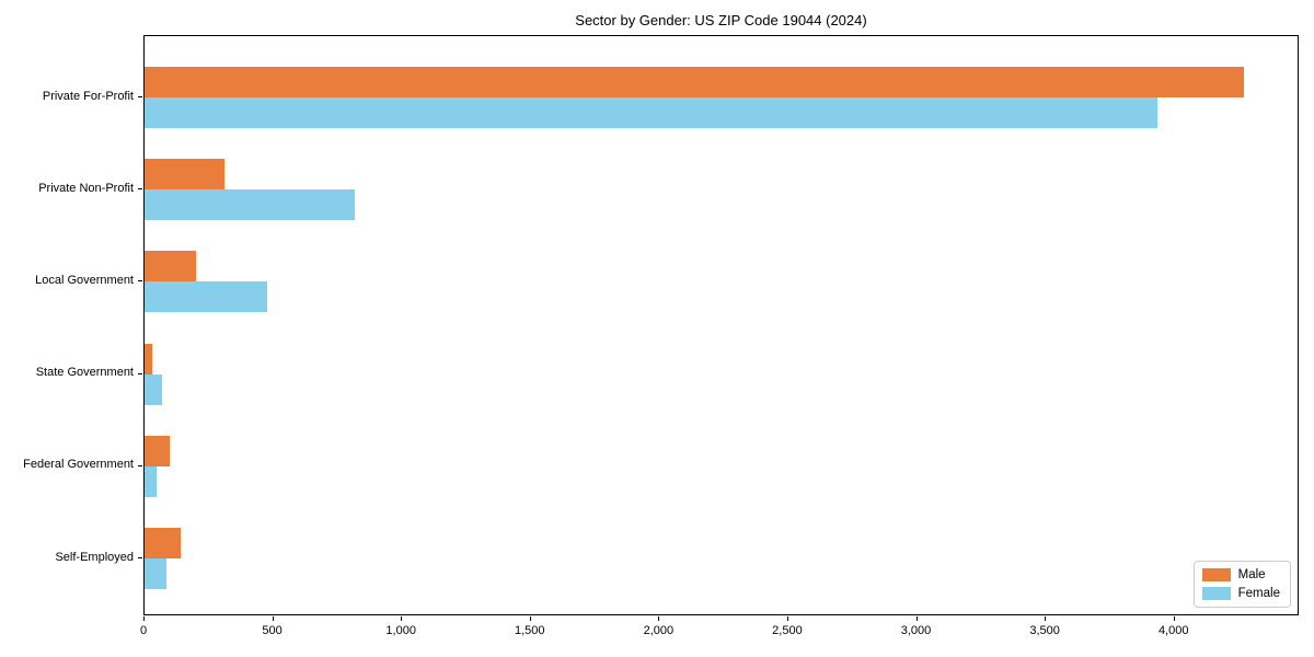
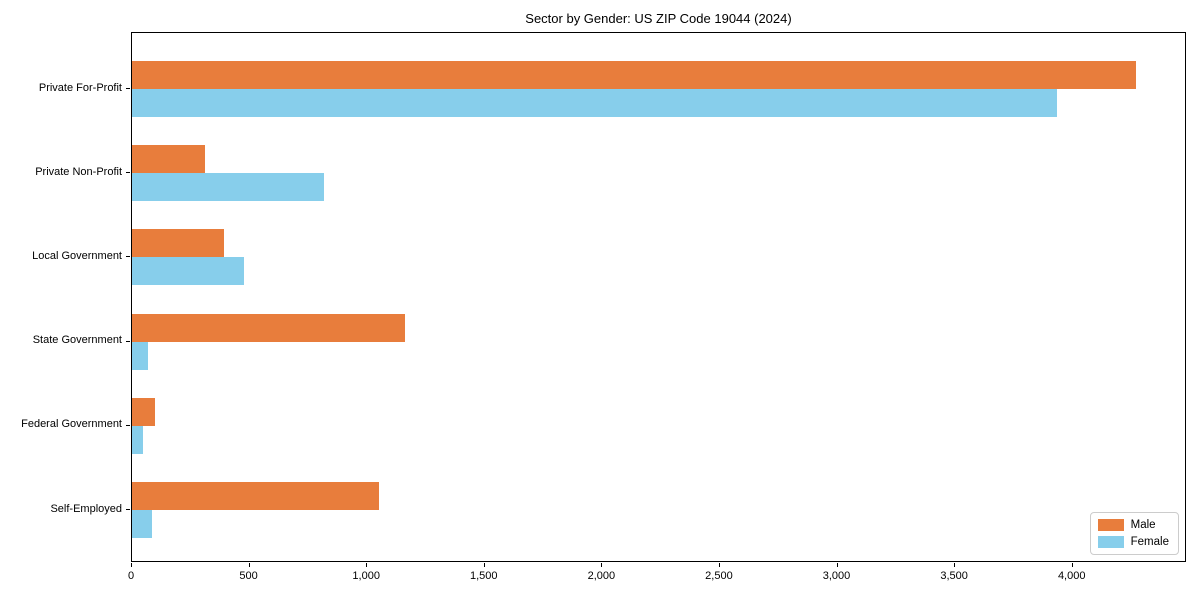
Male/Local Government: 200 -> 390
Male/State Government: 30 -> 1160
Male/Self-Employed: 140 -> 1050
